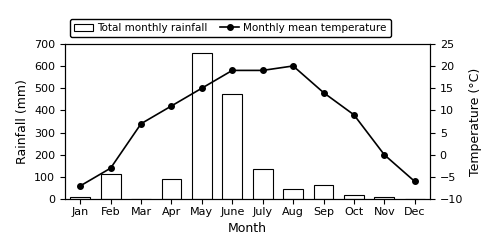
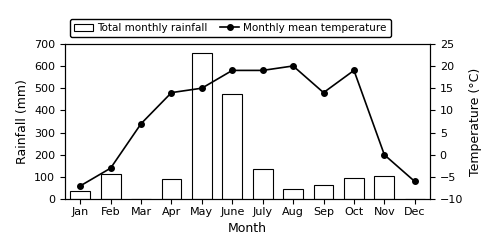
Total monthly rainfall/Jan: 10 -> 35
Monthly mean temperature/Apr: 11 -> 14
Total monthly rainfall/Oct: 18 -> 95
Monthly mean temperature/Oct: 9 -> 19
Total monthly rainfall/Nov: 8 -> 105
